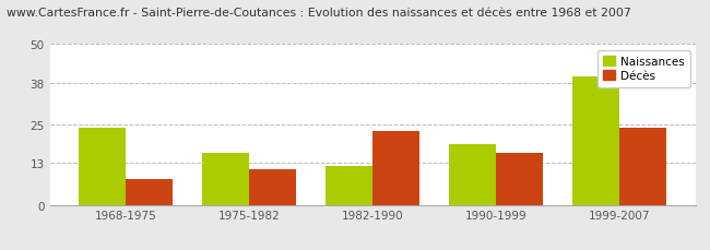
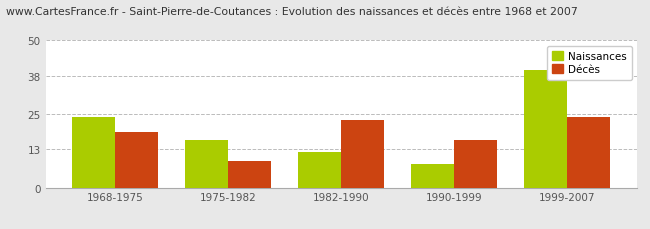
Décès/1968-1975: 8 -> 19
Décès/1975-1982: 11 -> 9
Naissances/1990-1999: 19 -> 8
